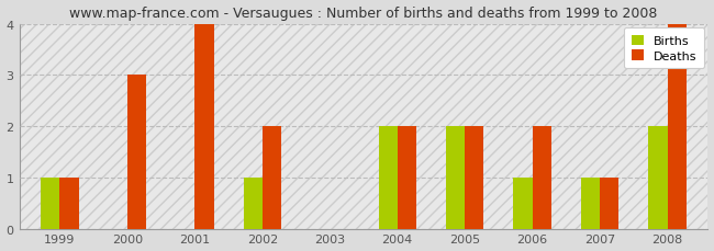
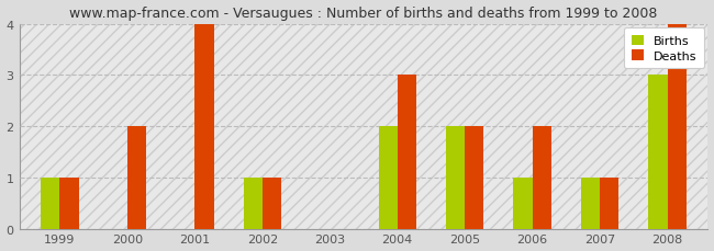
Deaths/2000: 3 -> 2
Deaths/2002: 2 -> 1
Deaths/2004: 2 -> 3
Births/2008: 2 -> 3
